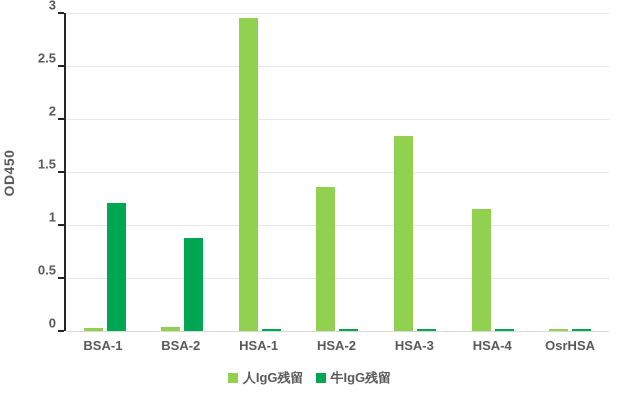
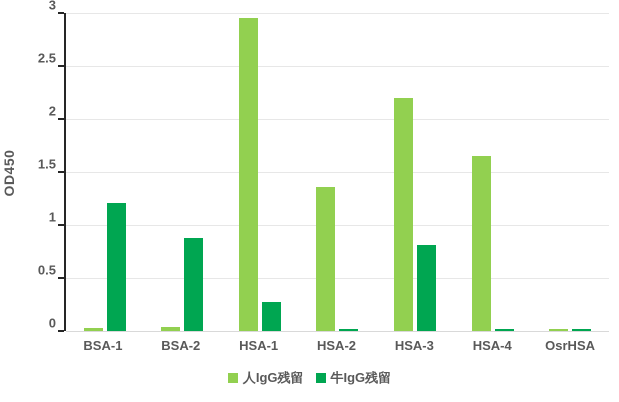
牛IgG残留/HSA-1: 0.02 -> 0.27
人IgG残留/HSA-3: 1.84 -> 2.20
牛IgG残留/HSA-3: 0.02 -> 0.81
人IgG残留/HSA-4: 1.15 -> 1.65
